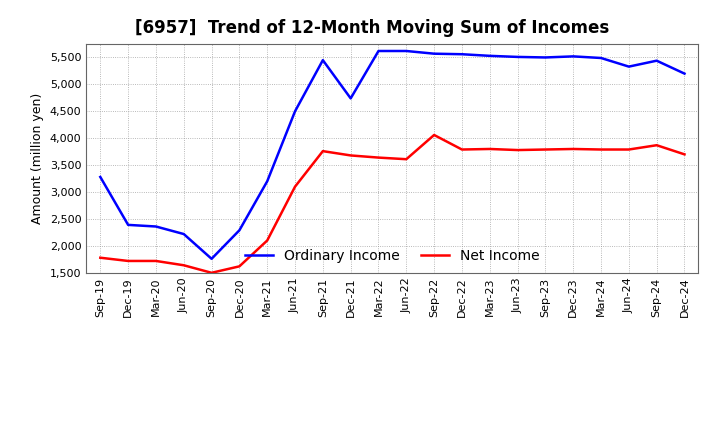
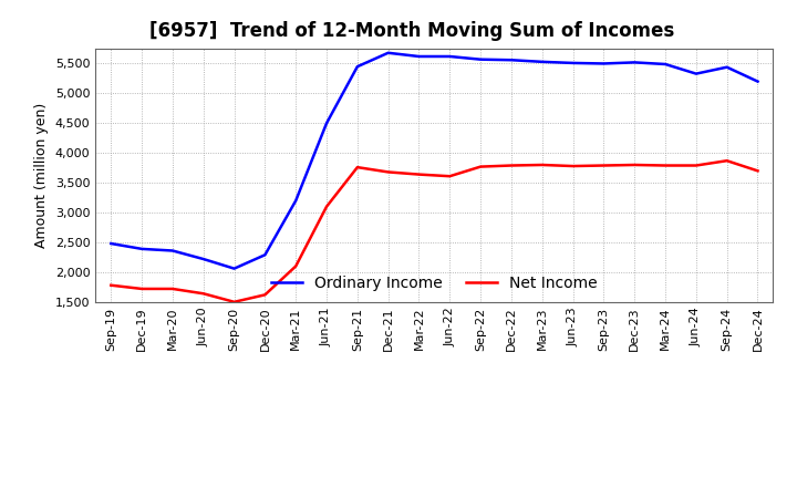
Ordinary Income/Sep-19: 3,280 -> 2,480
Ordinary Income/Sep-20: 1,760 -> 2,060
Ordinary Income/Dec-21: 4,740 -> 5,680
Net Income/Sep-22: 4,060 -> 3,770
